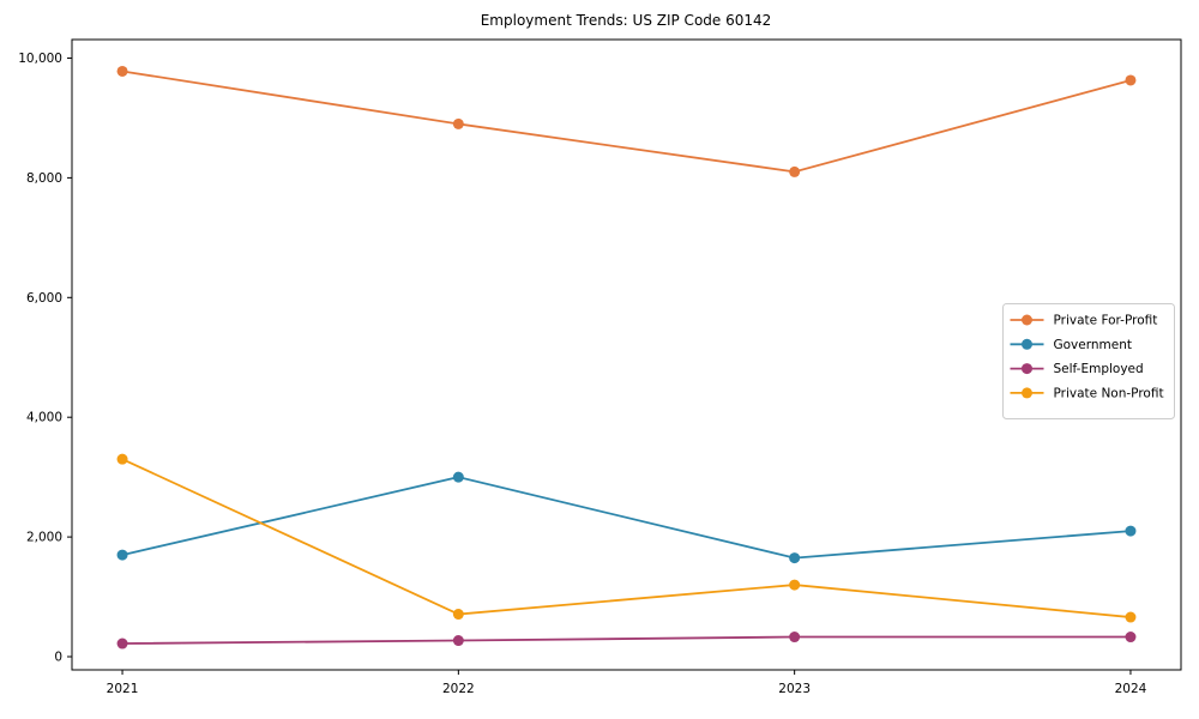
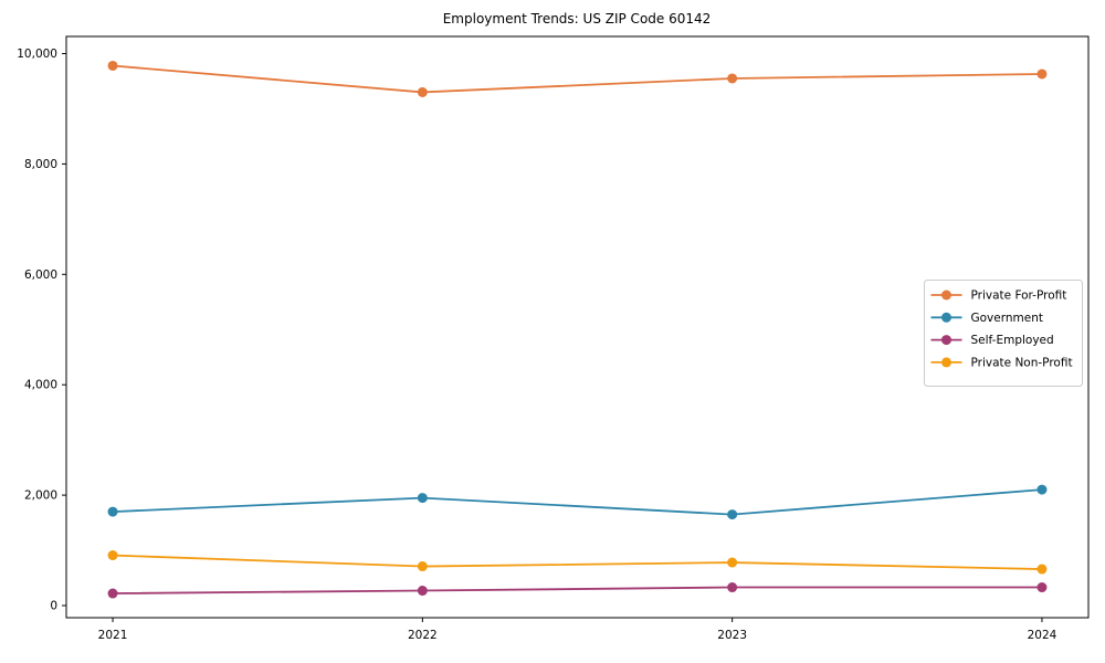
Private Non-Profit/2021: 3300 -> 900
Private For-Profit/2022: 8900 -> 9300
Government/2022: 3000 -> 2000
Private For-Profit/2023: 8100 -> 9600
Private Non-Profit/2023: 1200 -> 800
